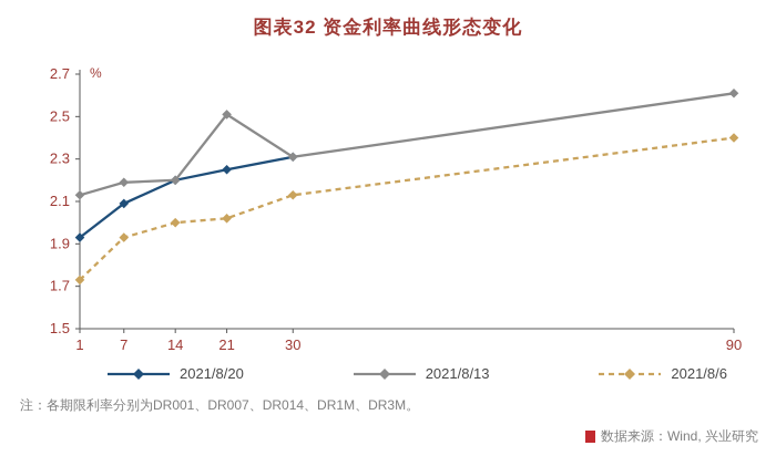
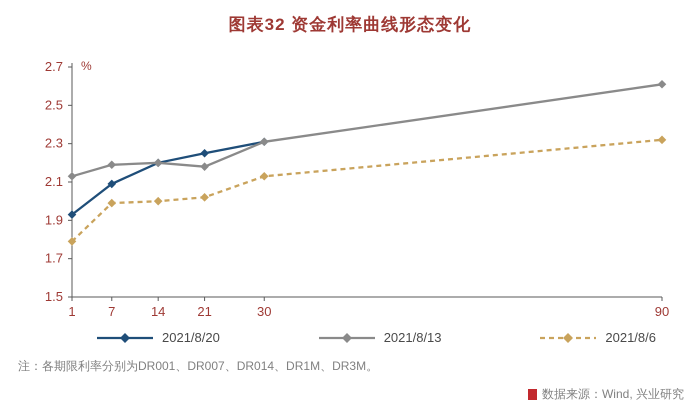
2021/8/6/1: 1.73 -> 1.79
2021/8/6/7: 1.93 -> 1.99
2021/8/13/21: 2.51 -> 2.18
2021/8/6/90: 2.40 -> 2.32
